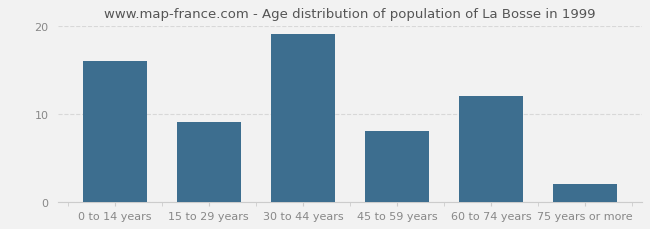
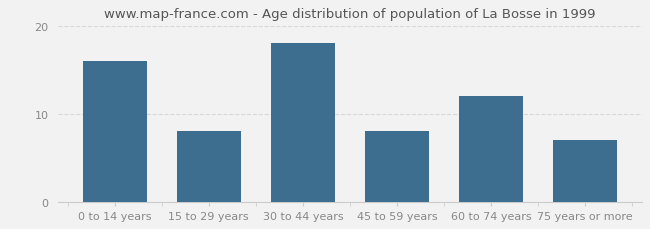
15 to 29 years: 9 -> 8
30 to 44 years: 19 -> 18
75 years or more: 2 -> 7
